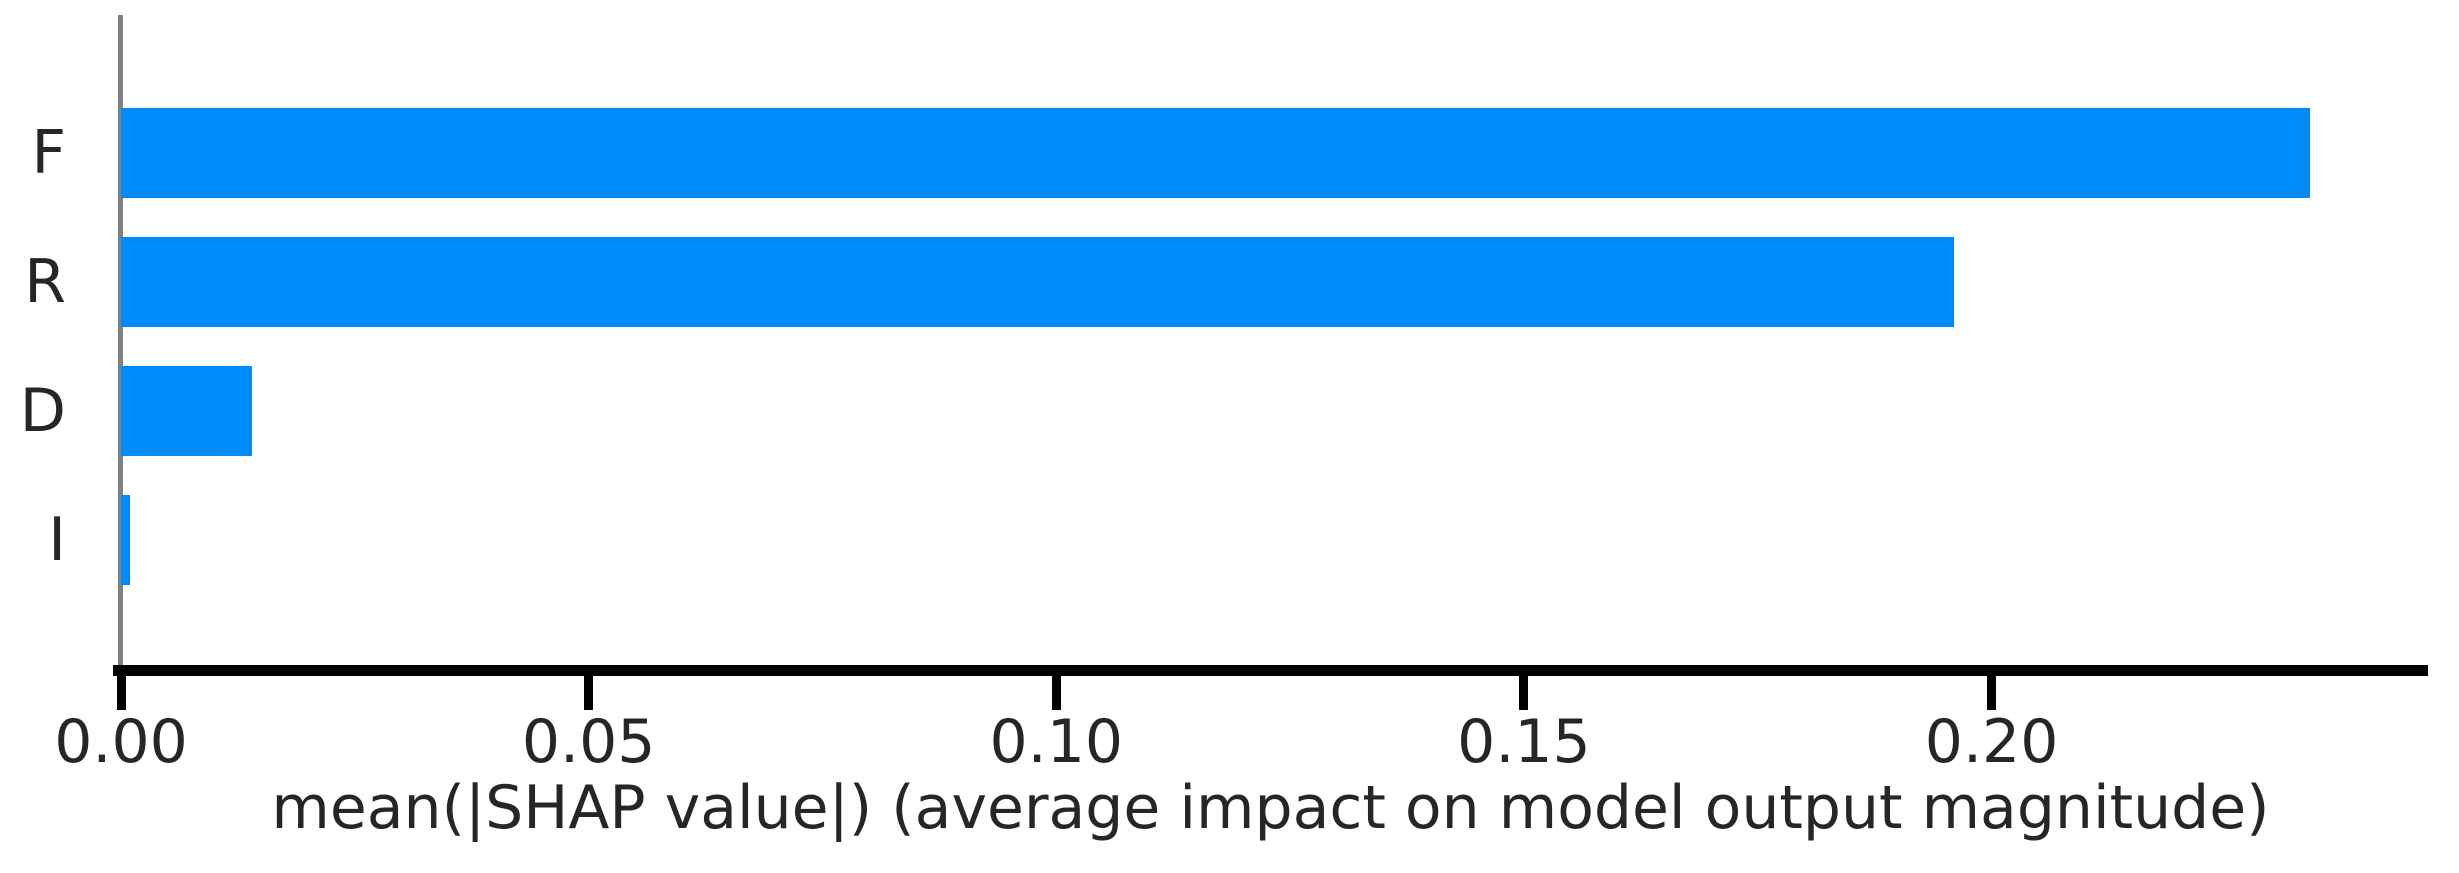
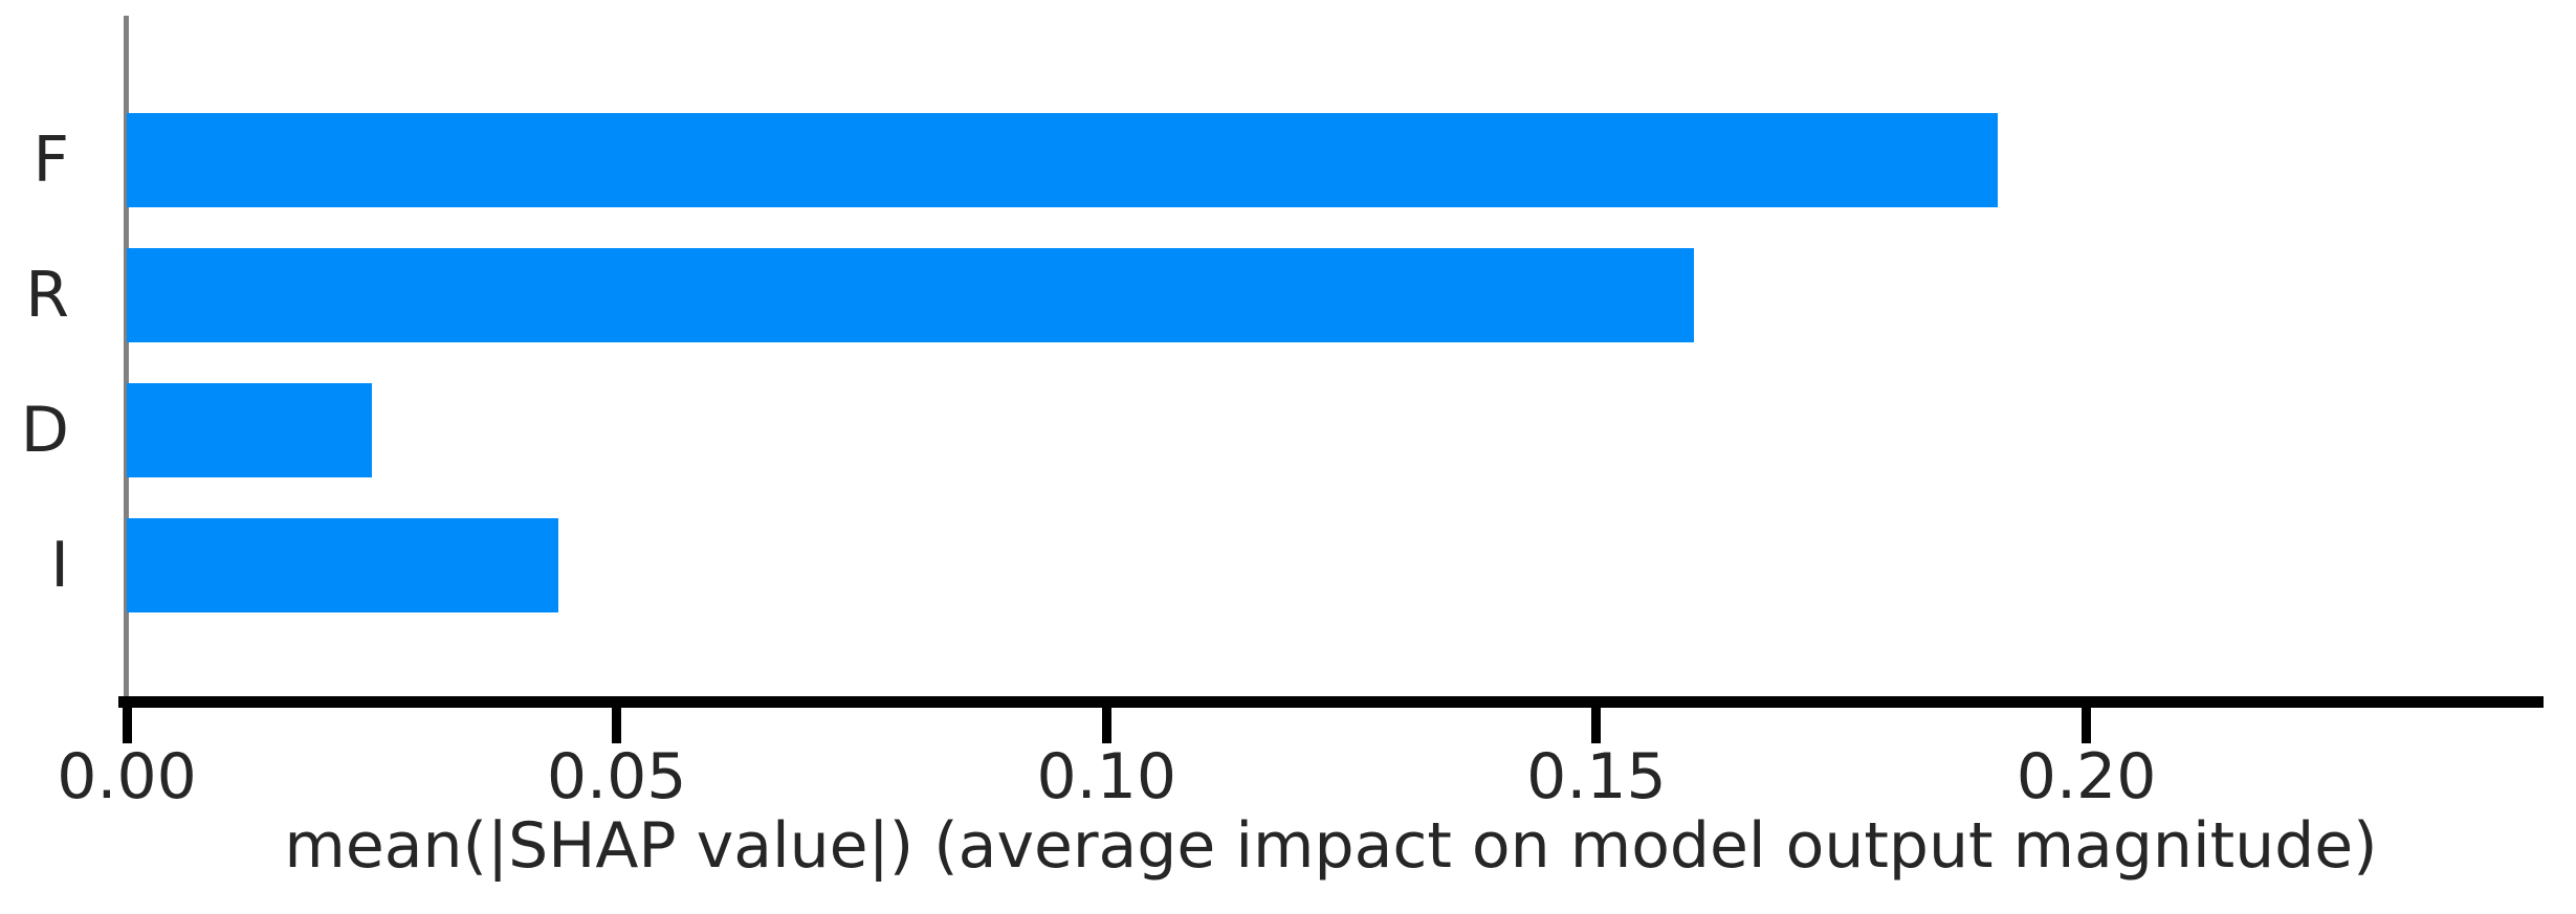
F: 0.234 -> 0.191
R: 0.196 -> 0.160
D: 0.014 -> 0.025
I: 0.001 -> 0.044
